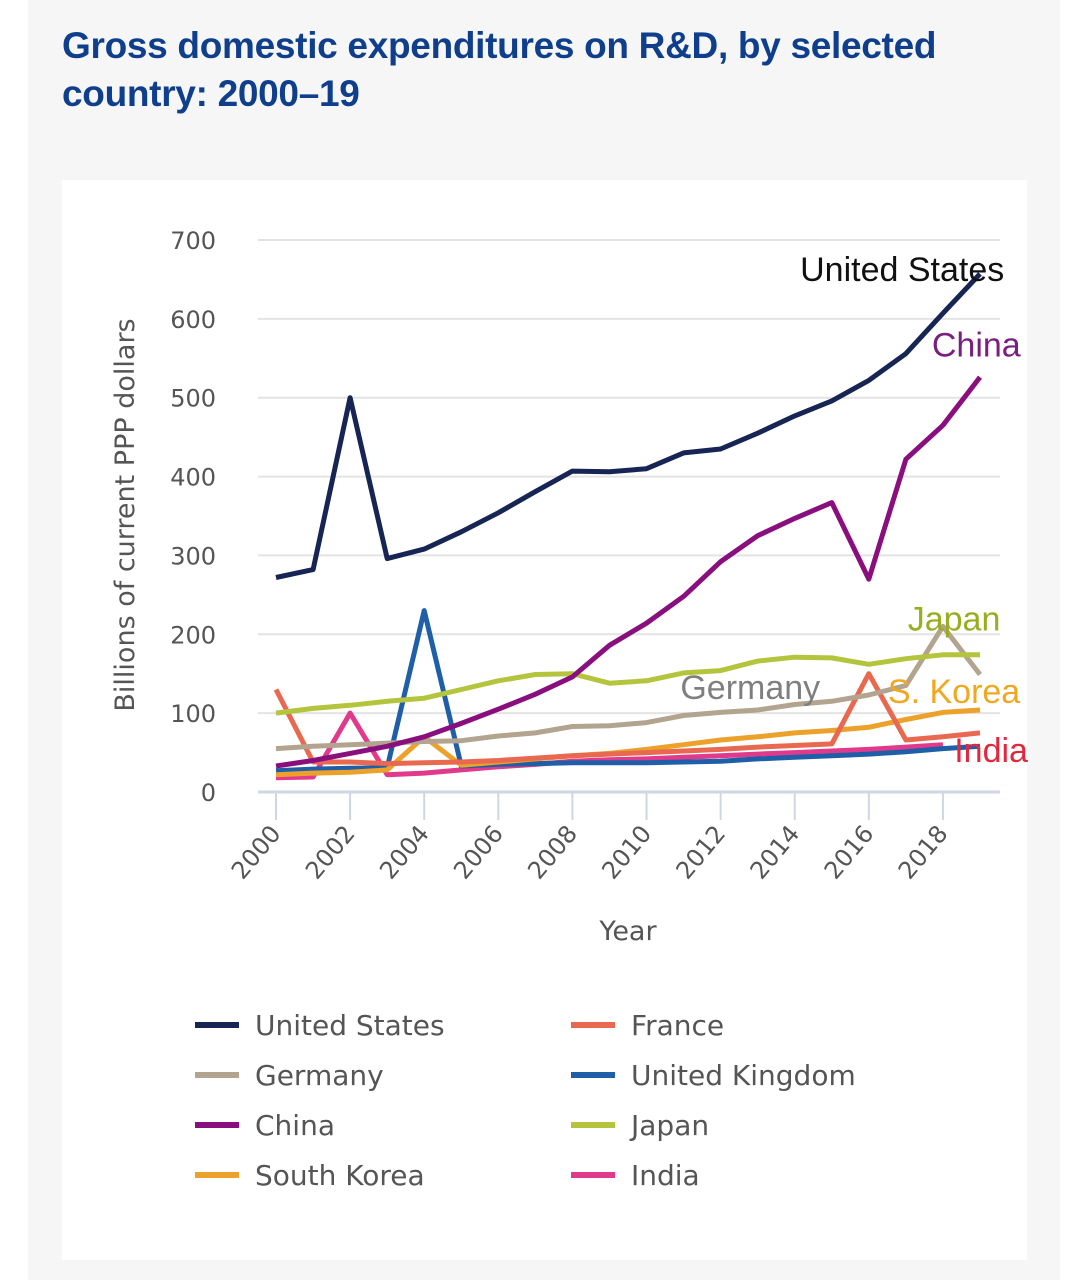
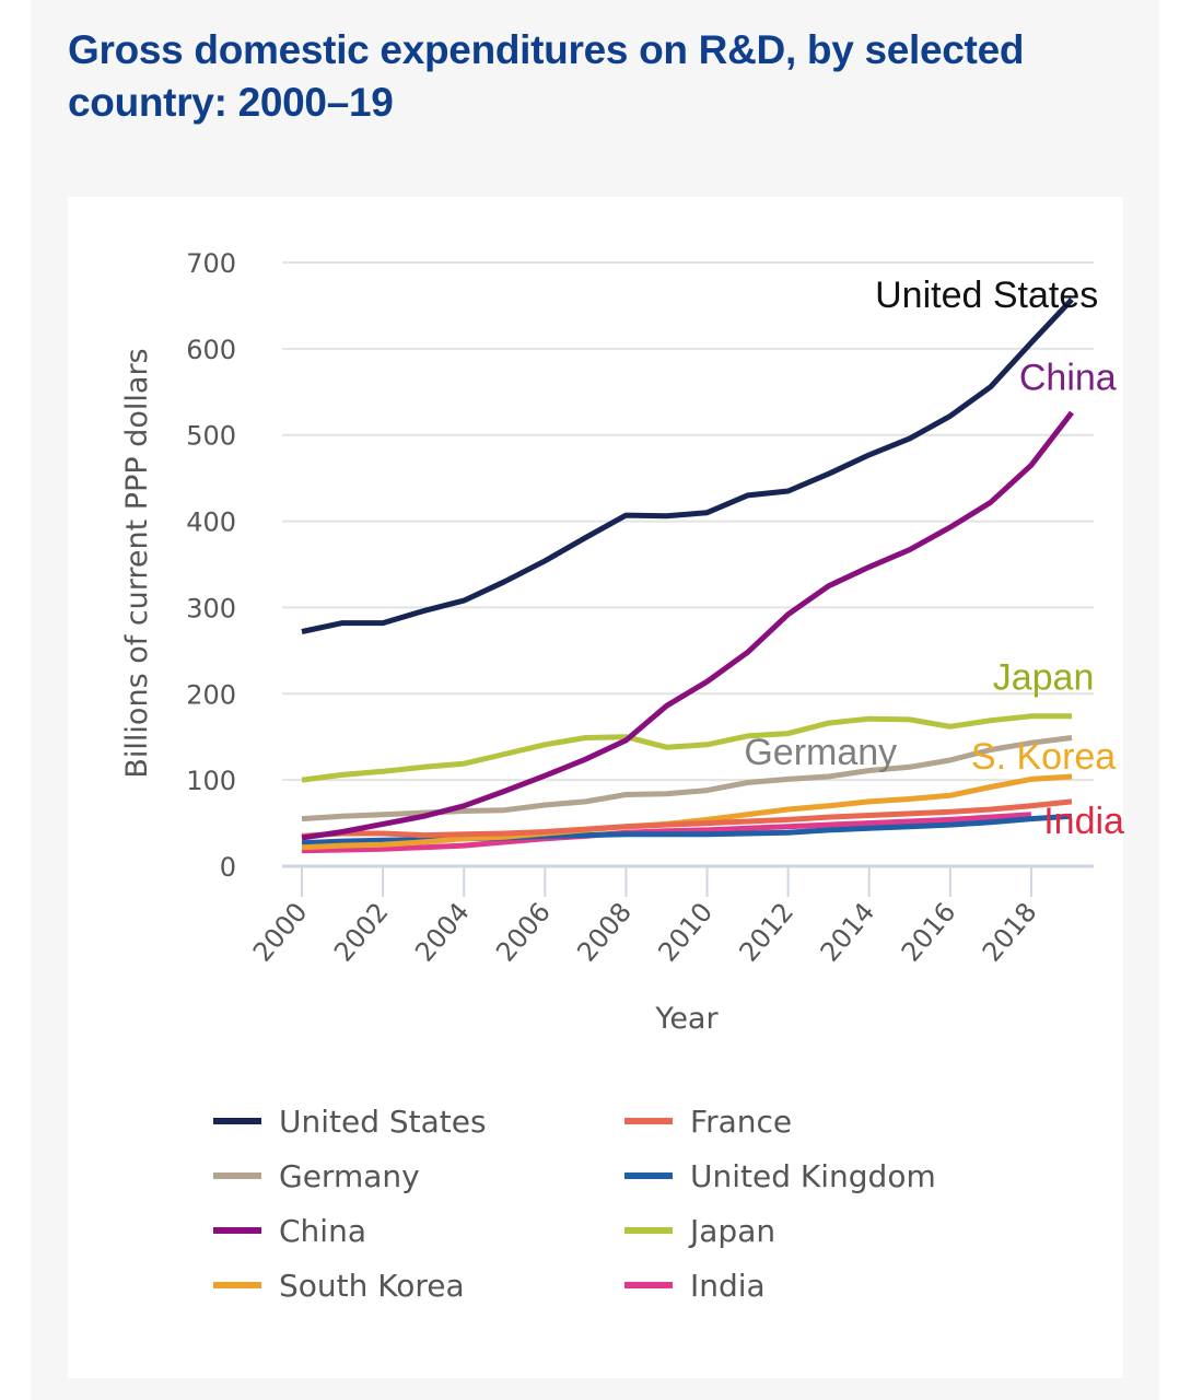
France/2000: 130 -> 40
United States/2002: 500 -> 280
India/2002: 100 -> 20
South Korea/2004: 70 -> 30
United Kingdom/2004: 230 -> 30
China/2016: 270 -> 390
France/2016: 150 -> 60
Germany/2018: 210 -> 140
